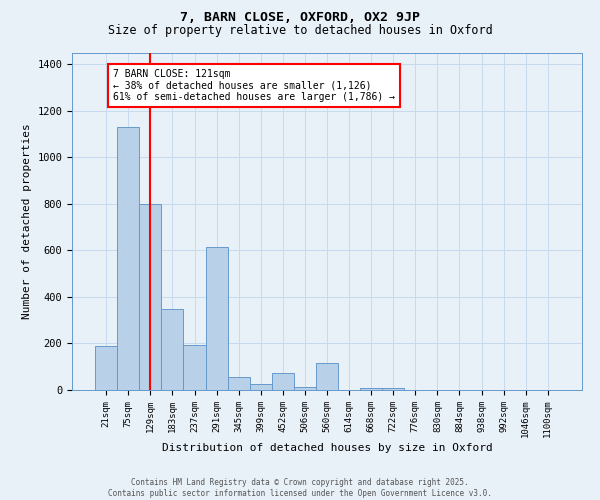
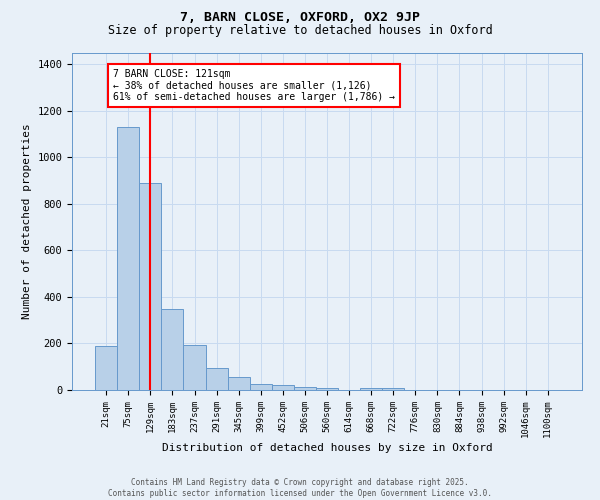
129sqm: 800 -> 890
291sqm: 615 -> 95
452sqm: 75 -> 22
560sqm: 115 -> 10
